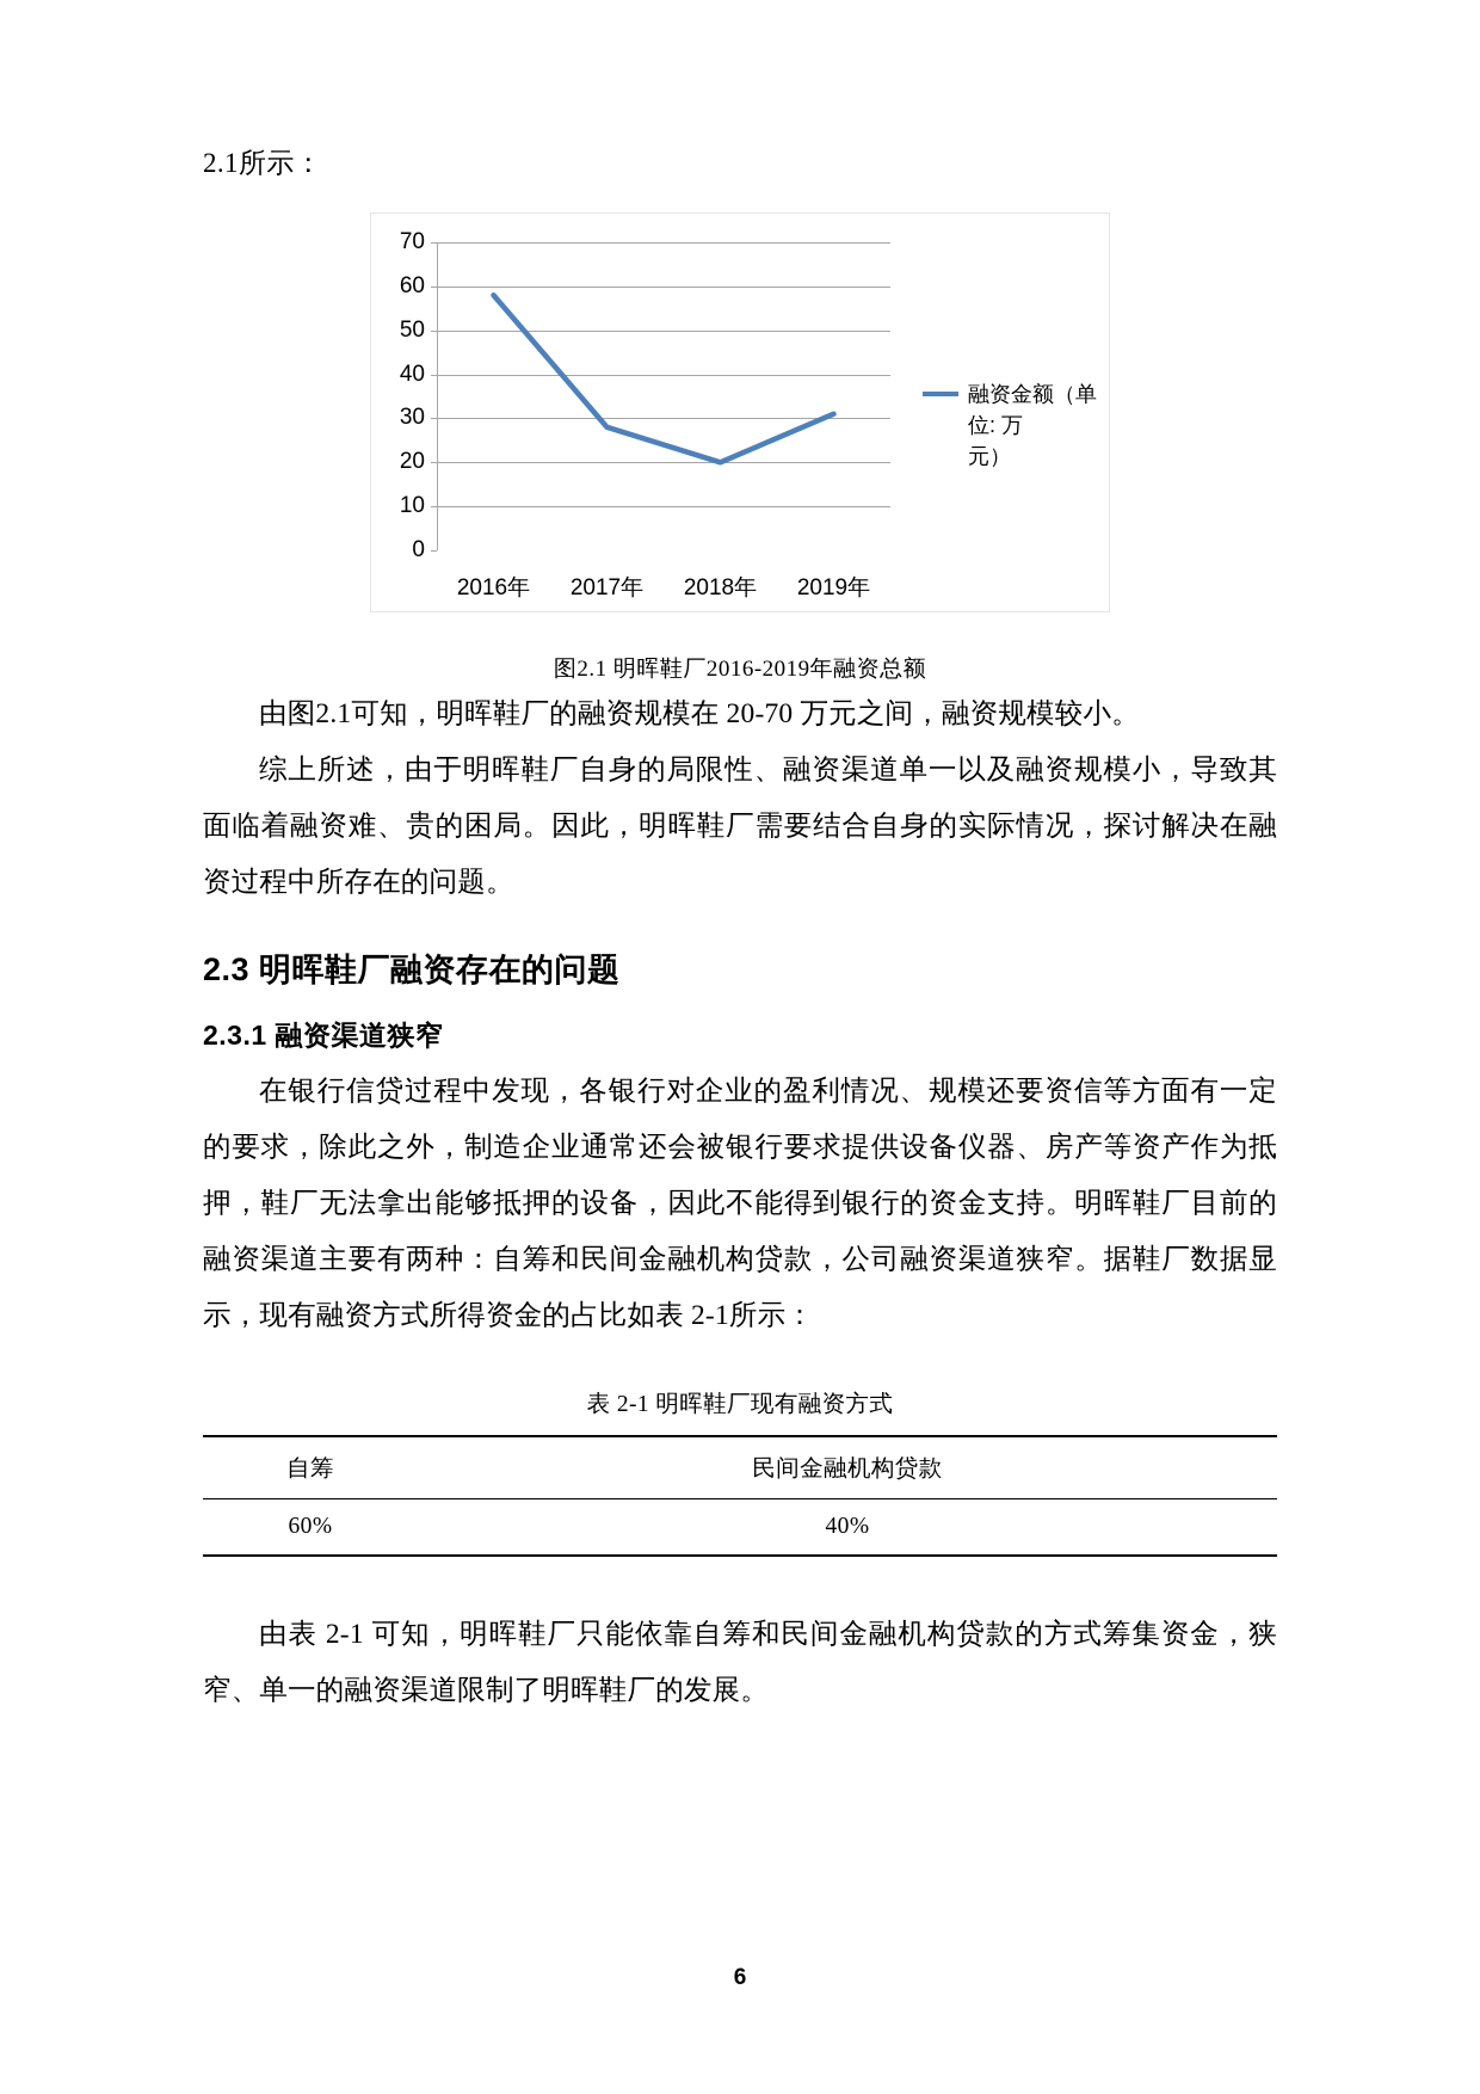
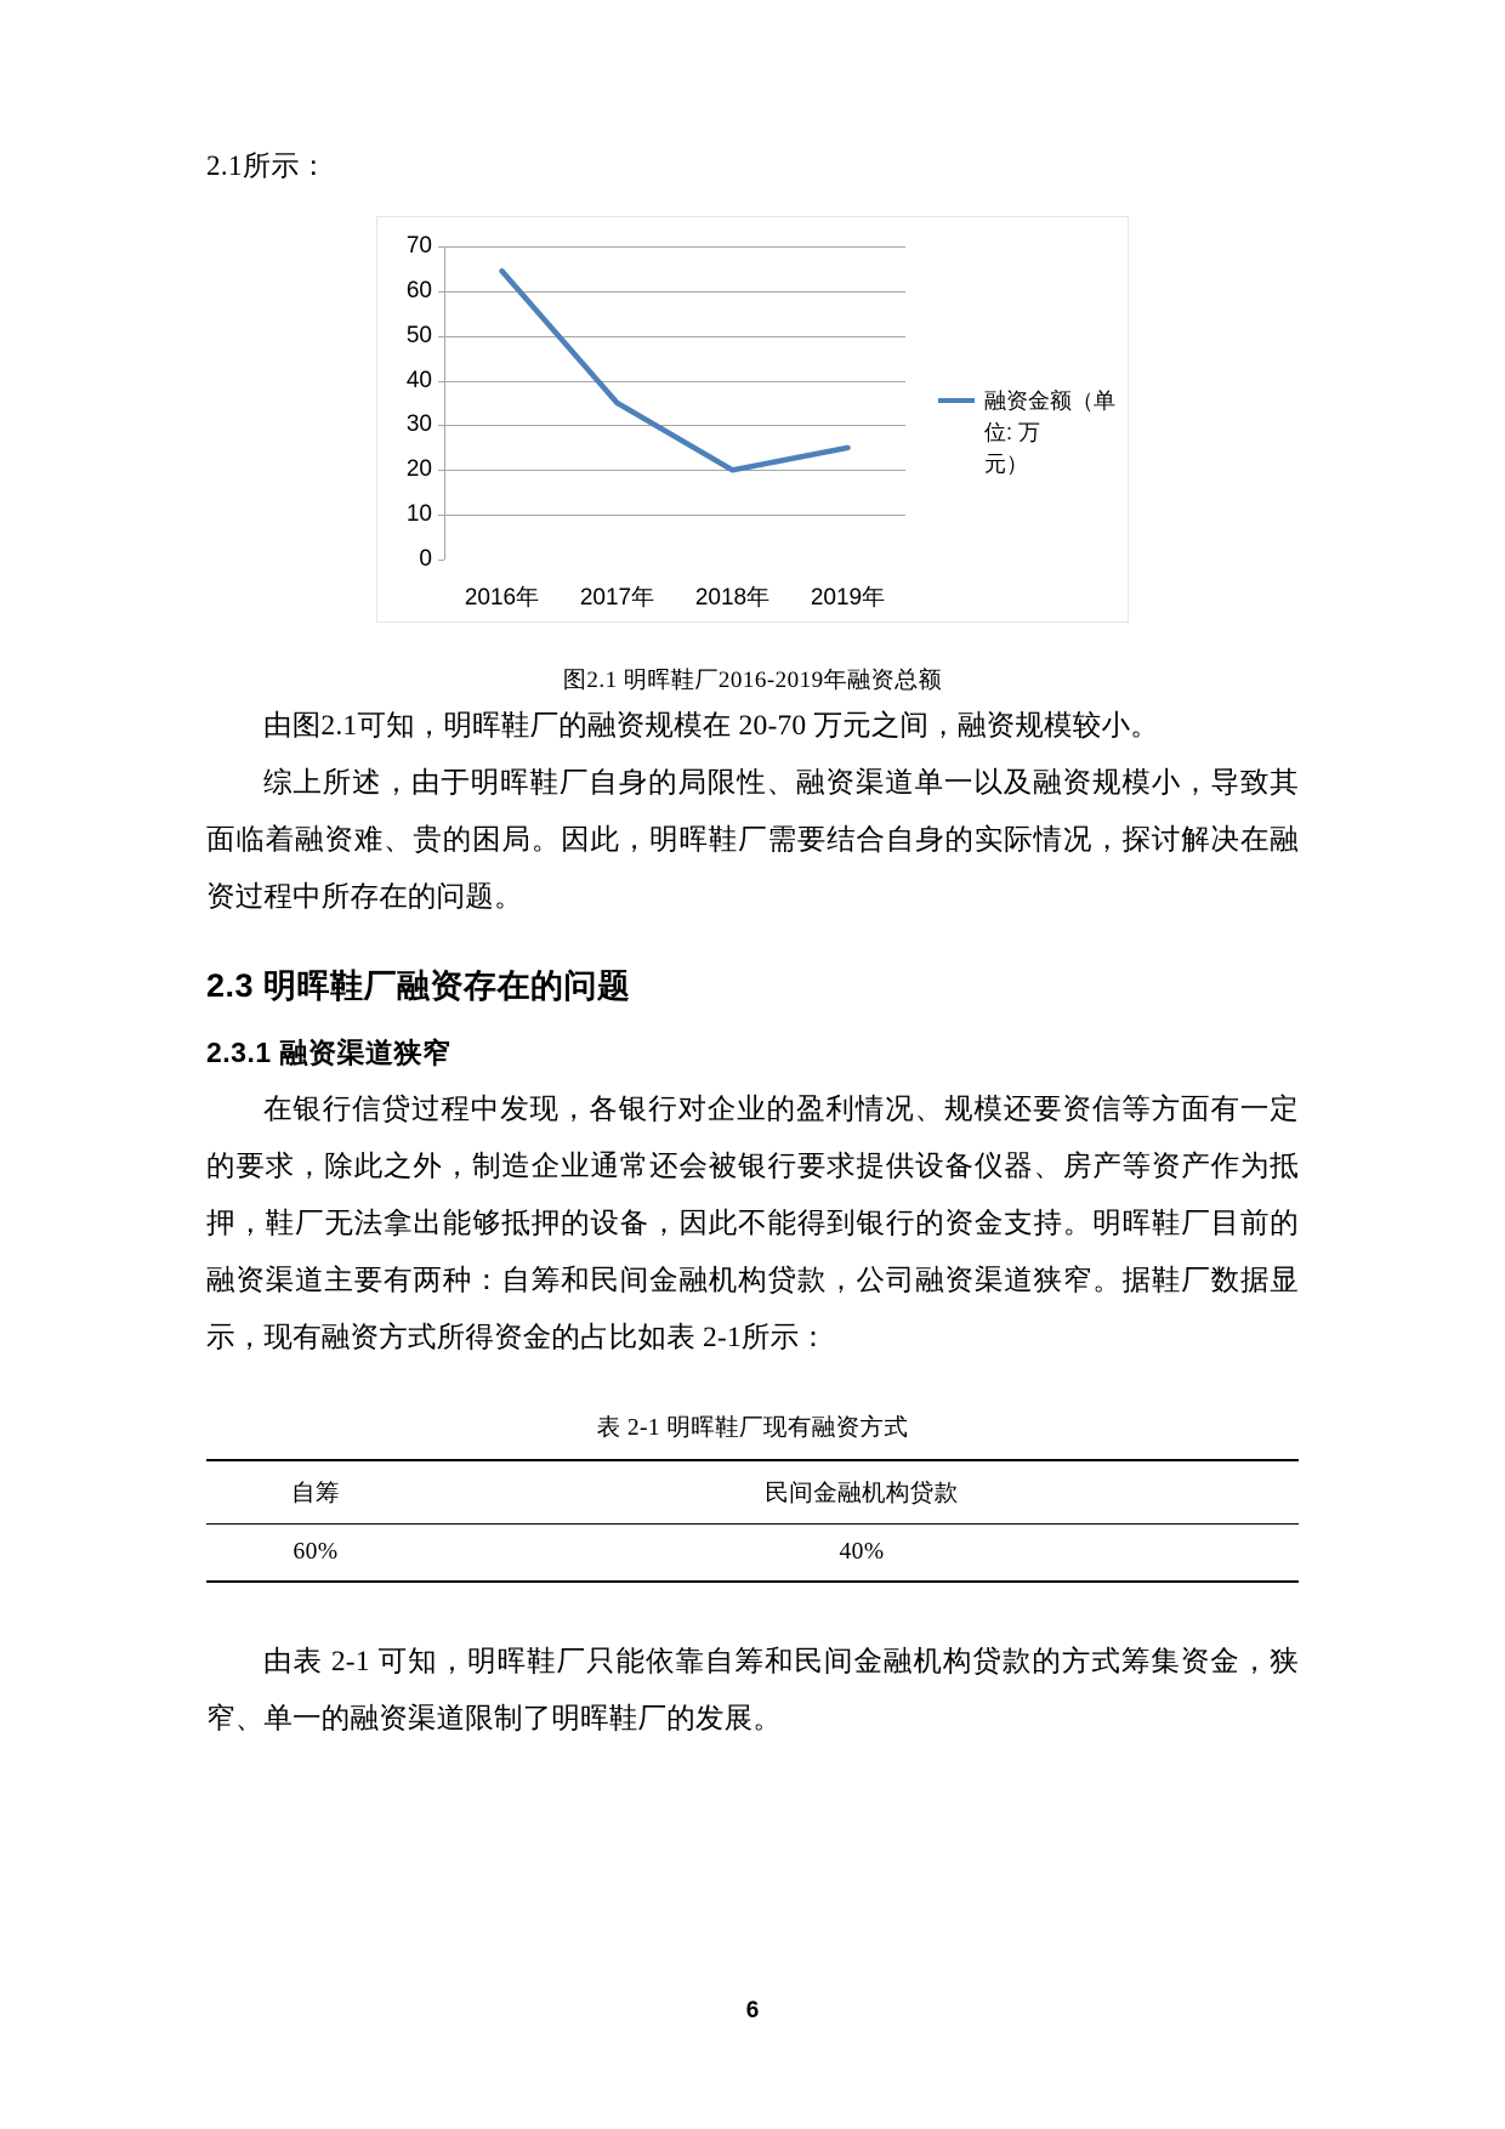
2016年: 58 -> 64
2017年: 28 -> 35
2019年: 31 -> 25
